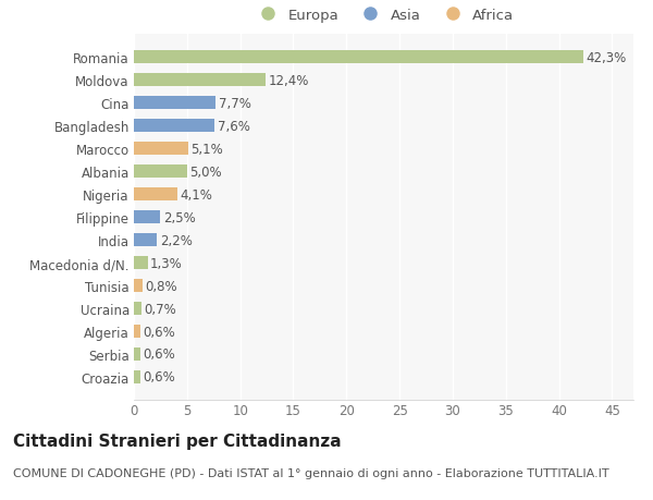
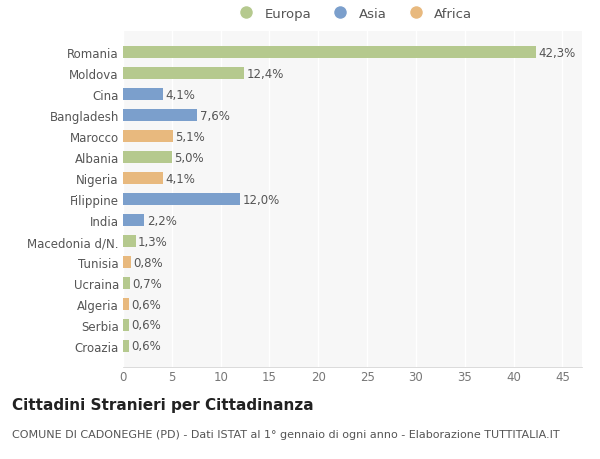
Cina: 7,7% -> 4,1%
Filippine: 2,5% -> 12,0%
